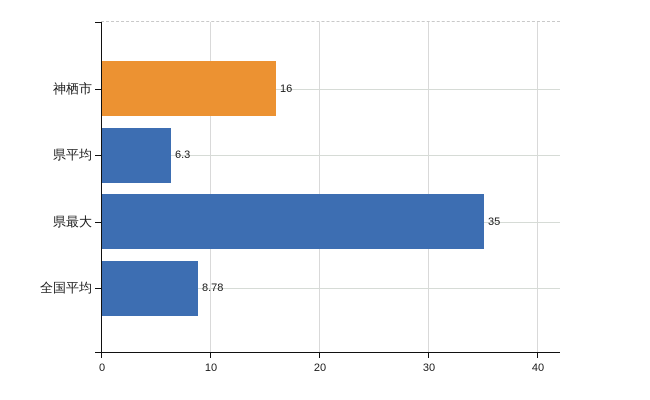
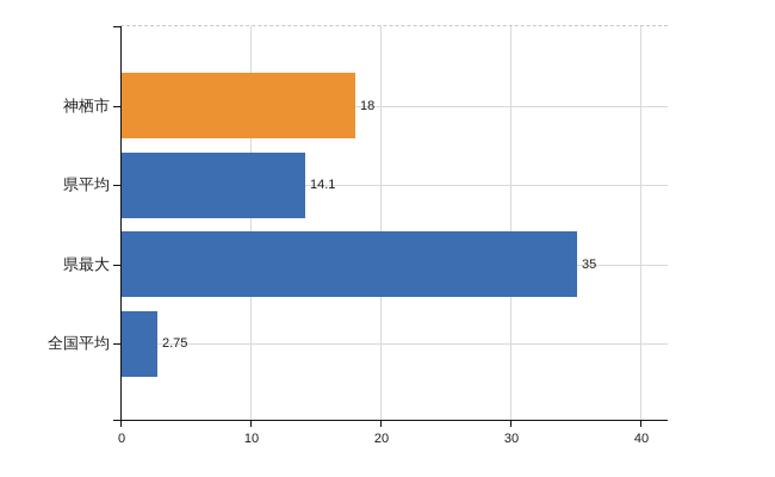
神栖市: 16 -> 18
県平均: 6.3 -> 14.1
全国平均: 8.78 -> 2.75
